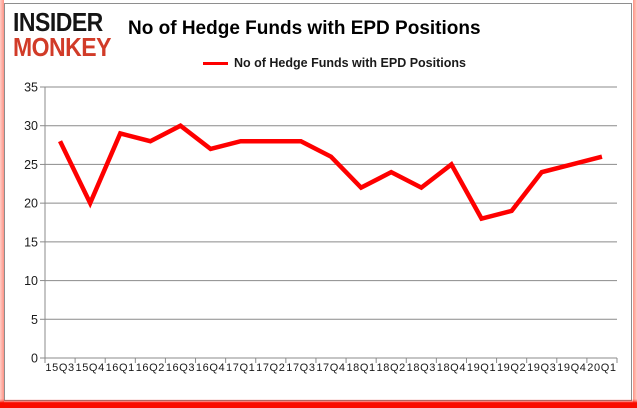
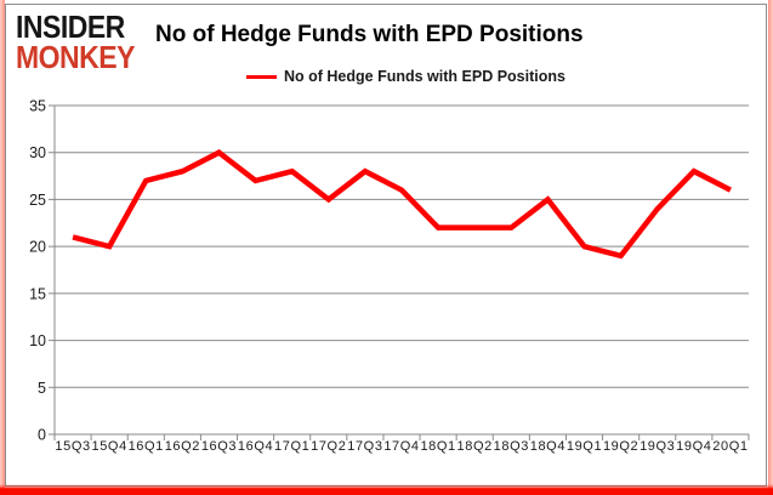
15Q3: 28 -> 21
16Q1: 29 -> 27
17Q2: 28 -> 25
18Q2: 24 -> 22
19Q1: 18 -> 20
19Q4: 25 -> 28
